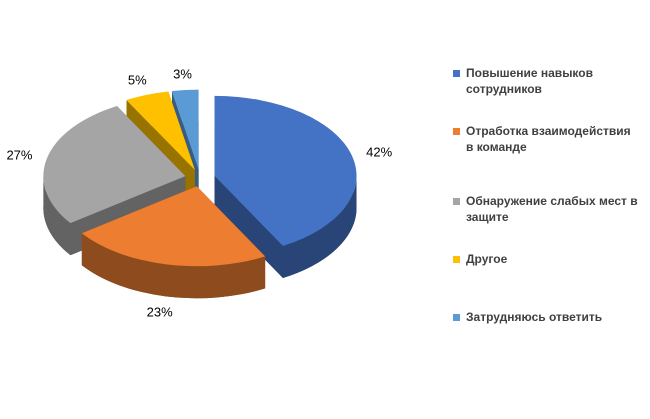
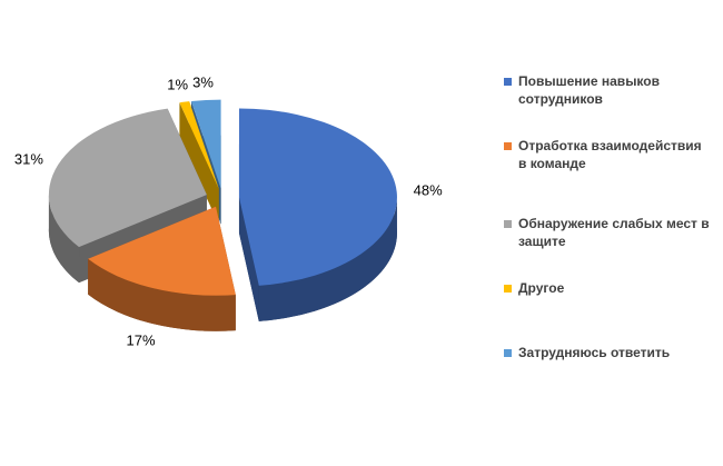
Повышение навыков сотрудников: 42% -> 48%
Отработка взаимодействия в команде: 23% -> 17%
Обнаружение слабых мест в защите: 27% -> 31%
Другое: 5% -> 1%
